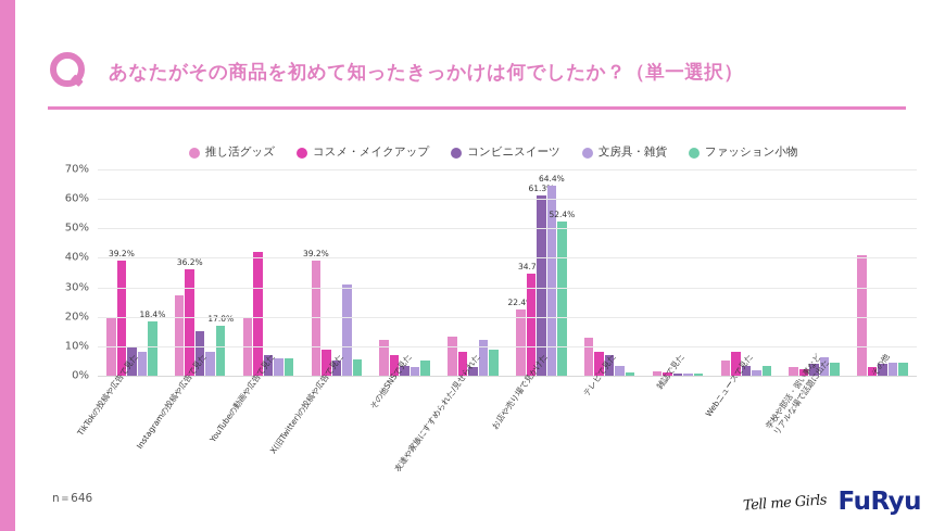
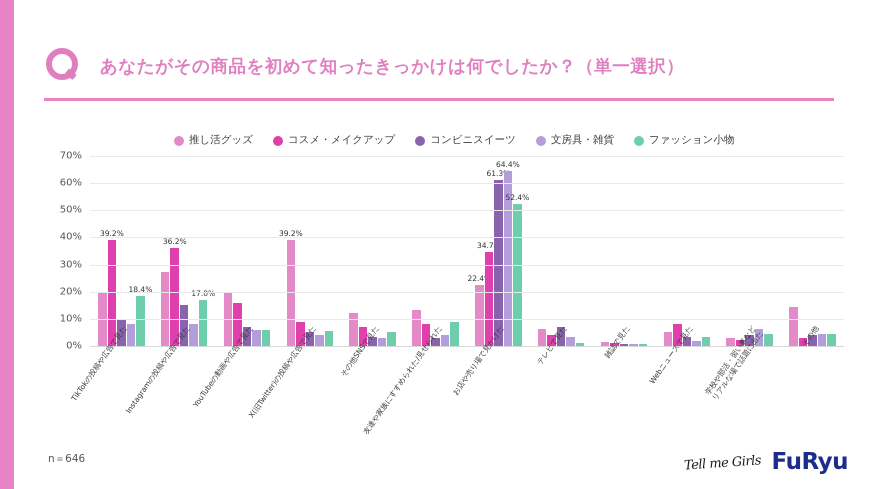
コスメ・メイクアップ/YouTubeの動画や広告で見た: 42% -> 16%
文房具・雑貨/X(旧Twitter)の投稿や広告で見た: 31% -> 4%
文房具・雑貨/友達や家族にすすめられた/見せられた: 12% -> 4%
推し活グッズ/テレビで見た: 13% -> 6%
コスメ・メイクアップ/テレビで見た: 8% -> 4%
推し活グッズ/その他: 41% -> 14%
